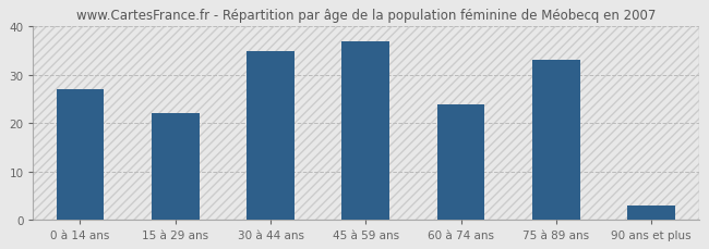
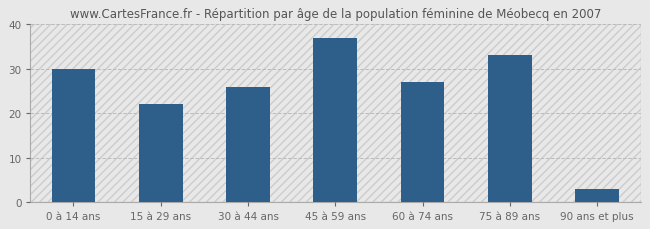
0 à 14 ans: 27 -> 30
30 à 44 ans: 35 -> 26
60 à 74 ans: 24 -> 27
